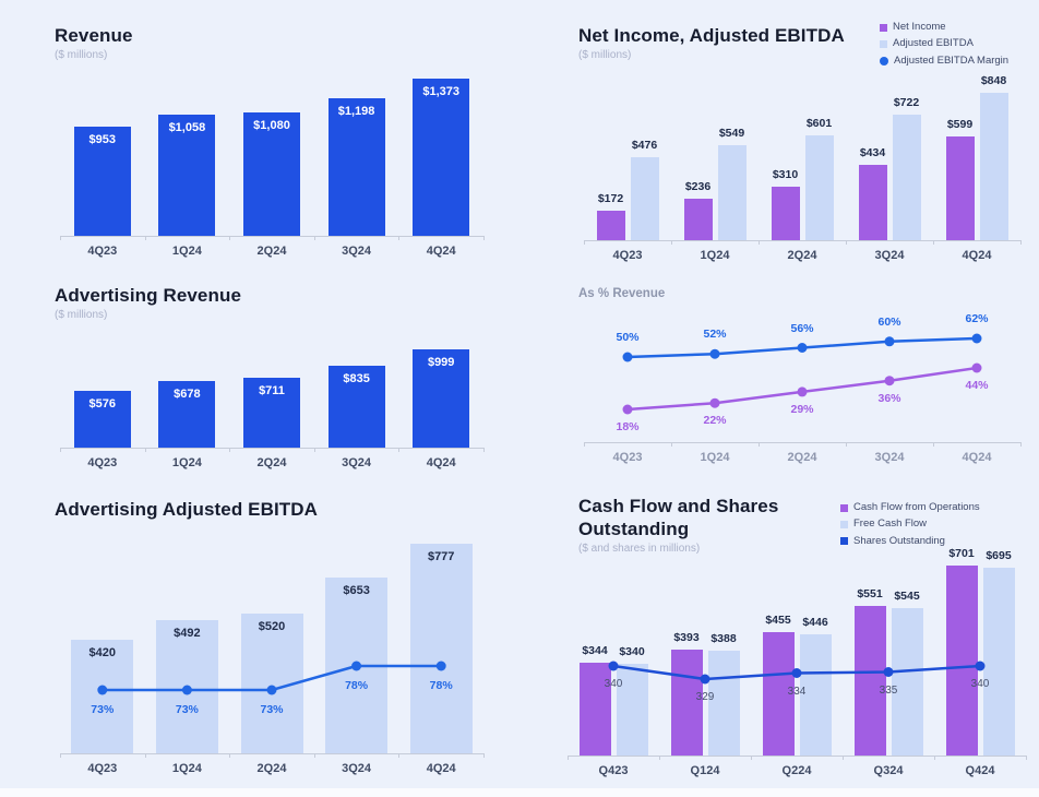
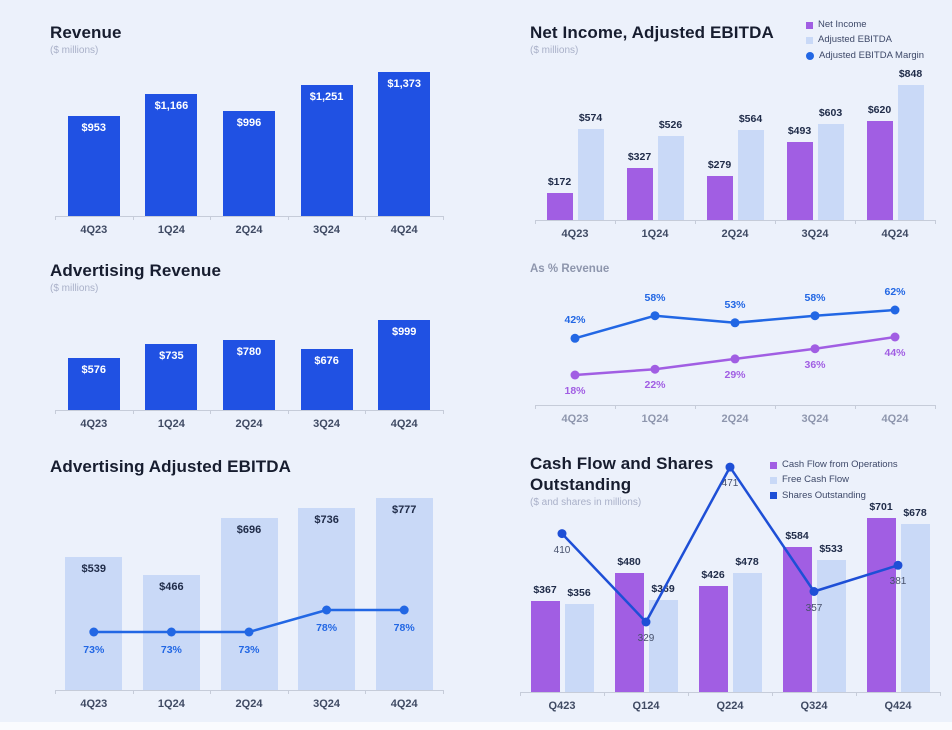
Revenue/1Q24: $1,058 -> $1,166
Revenue/2Q24: $1,080 -> $996
Revenue/3Q24: $1,198 -> $1,251
Net Income, Adjusted EBITDA/Adjusted EBITDA/4Q23: $476 -> $574
Net Income, Adjusted EBITDA/Net Income/1Q24: $236 -> $327
Net Income, Adjusted EBITDA/Adjusted EBITDA/1Q24: $549 -> $526
Net Income, Adjusted EBITDA/Net Income/2Q24: $310 -> $279
Net Income, Adjusted EBITDA/Adjusted EBITDA/2Q24: $601 -> $564
Net Income, Adjusted EBITDA/Net Income/3Q24: $434 -> $493
Net Income, Adjusted EBITDA/Adjusted EBITDA/3Q24: $722 -> $603
Net Income, Adjusted EBITDA/Net Income/4Q24: $599 -> $620
Advertising Revenue/1Q24: $678 -> $735
Advertising Revenue/2Q24: $711 -> $780
Advertising Revenue/3Q24: $835 -> $676
As % Revenue/Adjusted EBITDA Margin/4Q23: 50% -> 42%
As % Revenue/Adjusted EBITDA Margin/1Q24: 52% -> 58%
As % Revenue/Adjusted EBITDA Margin/2Q24: 56% -> 53%
As % Revenue/Adjusted EBITDA Margin/3Q24: 60% -> 58%
Advertising Adjusted EBITDA/Advertising Adjusted EBITDA/4Q23: $420 -> $539
Advertising Adjusted EBITDA/Advertising Adjusted EBITDA/1Q24: $492 -> $466
Advertising Adjusted EBITDA/Advertising Adjusted EBITDA/2Q24: $520 -> $696
Advertising Adjusted EBITDA/Advertising Adjusted EBITDA/3Q24: $653 -> $736
Cash Flow and Shares Outstanding/Cash Flow from Operations/Q423: $344 -> $367
Cash Flow and Shares Outstanding/Free Cash Flow/Q423: $340 -> $356
Cash Flow and Shares Outstanding/Shares Outstanding/Q423: 340 -> 410
Cash Flow and Shares Outstanding/Cash Flow from Operations/Q124: $393 -> $480
Cash Flow and Shares Outstanding/Free Cash Flow/Q124: $388 -> $369
Cash Flow and Shares Outstanding/Cash Flow from Operations/Q224: $455 -> $426
Cash Flow and Shares Outstanding/Free Cash Flow/Q224: $446 -> $478
Cash Flow and Shares Outstanding/Shares Outstanding/Q224: 334 -> 471
Cash Flow and Shares Outstanding/Cash Flow from Operations/Q324: $551 -> $584
Cash Flow and Shares Outstanding/Free Cash Flow/Q324: $545 -> $533
Cash Flow and Shares Outstanding/Shares Outstanding/Q324: 335 -> 357
Cash Flow and Shares Outstanding/Free Cash Flow/Q424: $695 -> $678
Cash Flow and Shares Outstanding/Shares Outstanding/Q424: 340 -> 381
